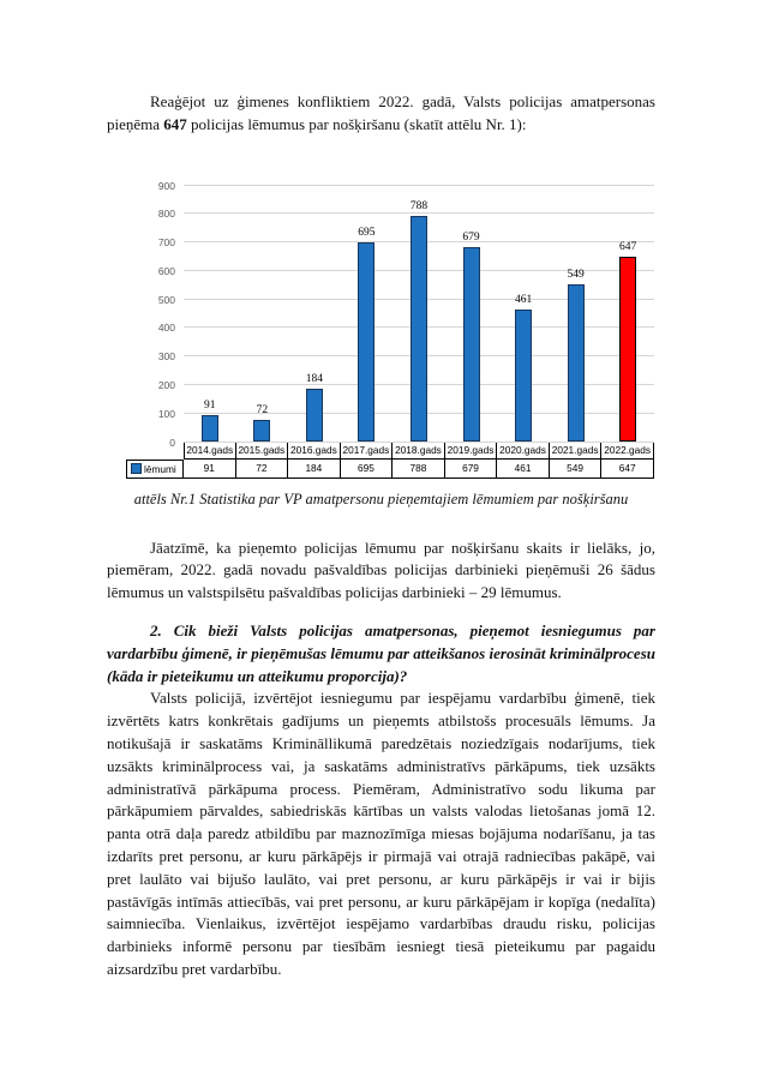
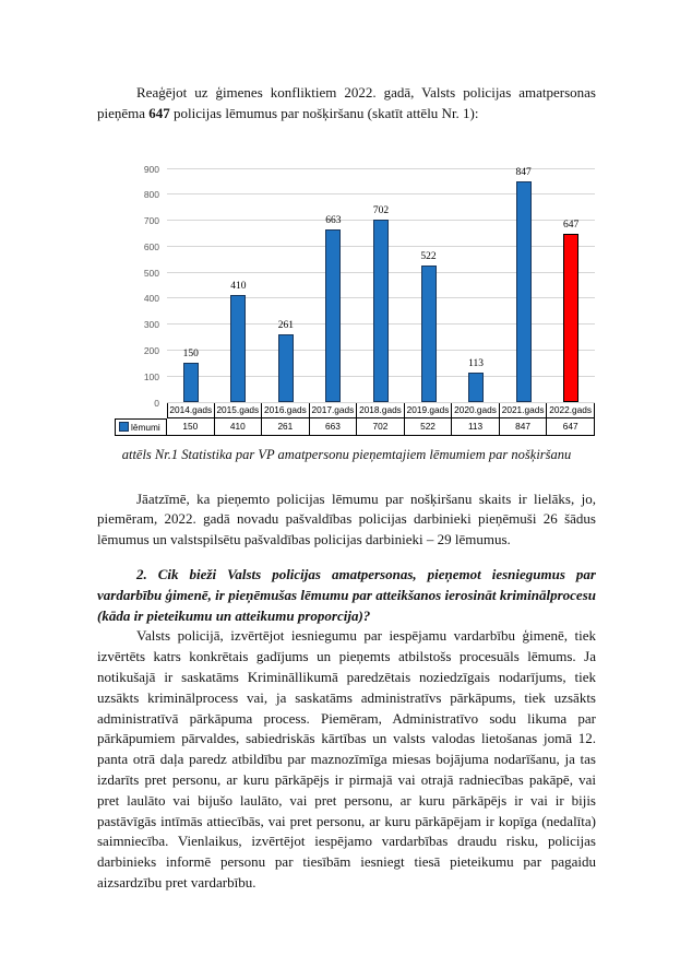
2014.gads: 91 -> 150
2015.gads: 72 -> 410
2016.gads: 184 -> 261
2017.gads: 695 -> 663
2018.gads: 788 -> 702
2019.gads: 679 -> 522
2020.gads: 461 -> 113
2021.gads: 549 -> 847
